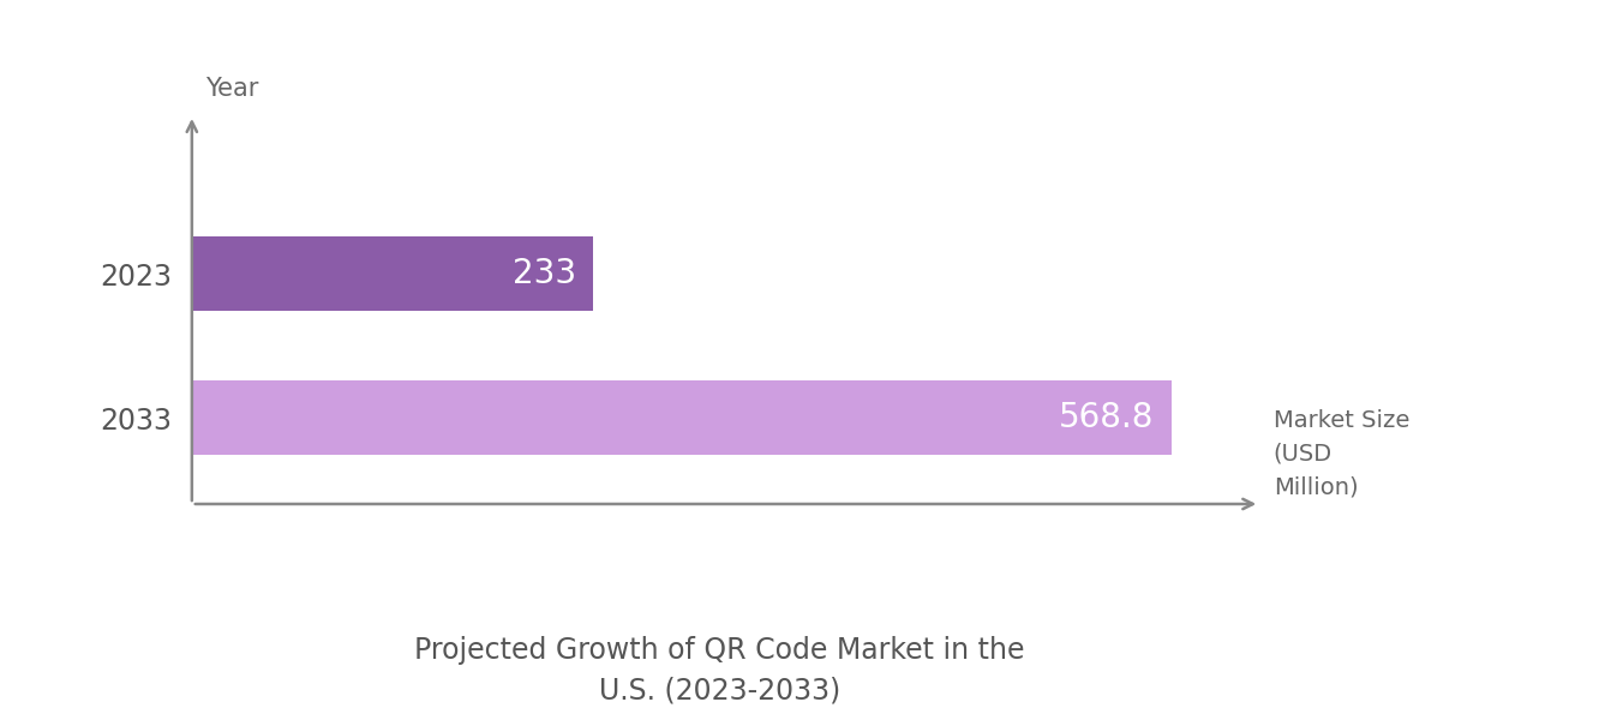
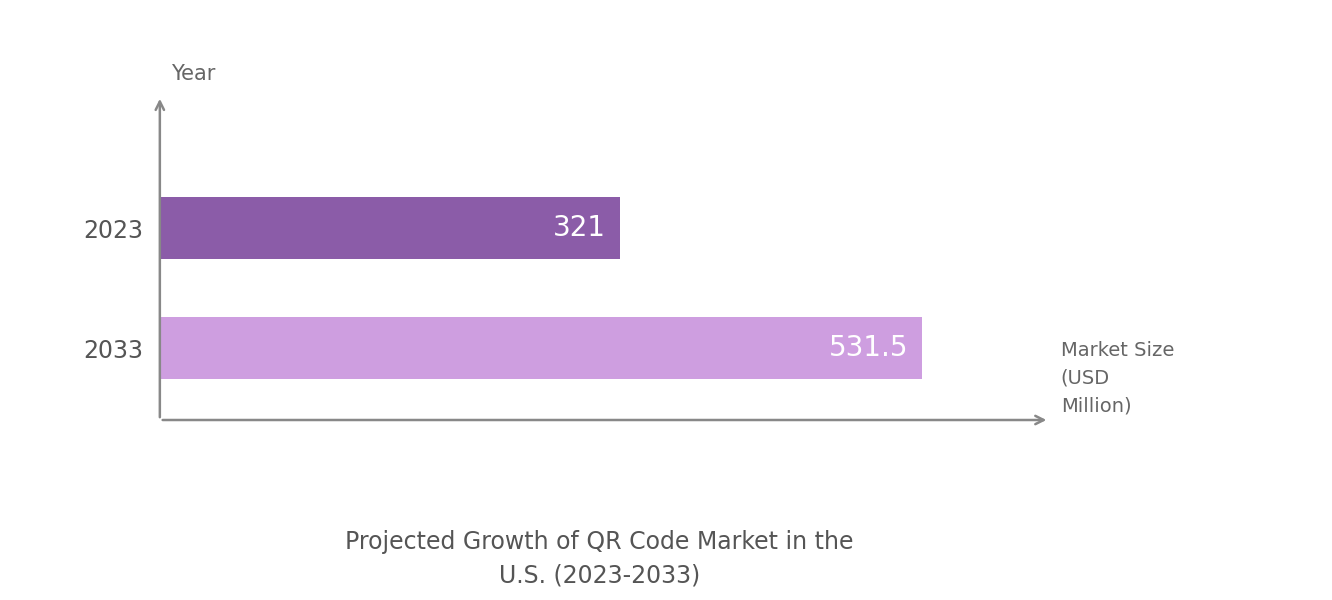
2023: 233 -> 321
2033: 568.8 -> 531.5
